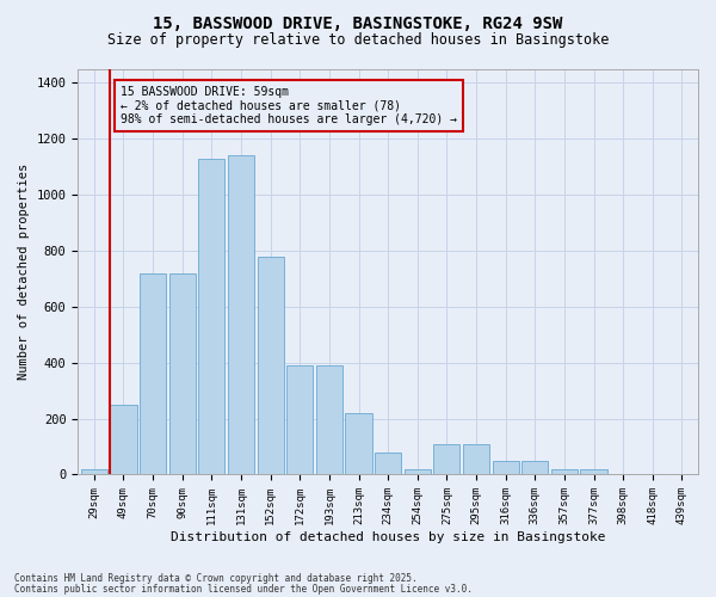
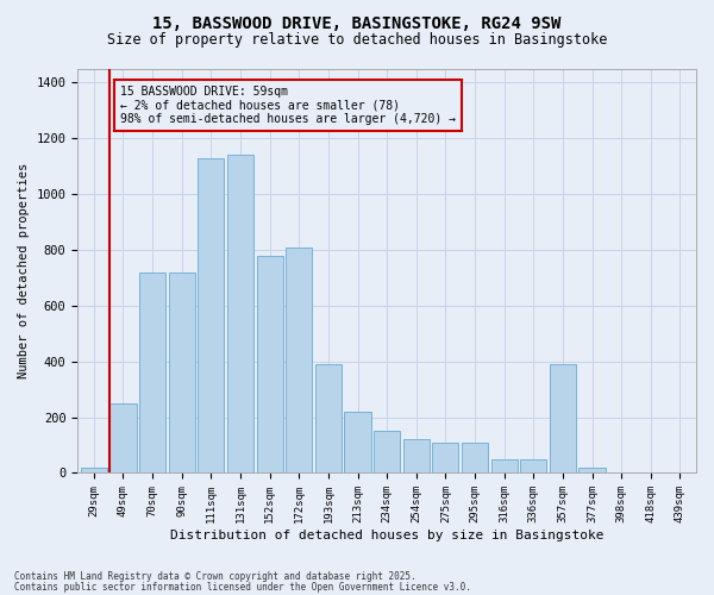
172sqm: 390 -> 810
234sqm: 80 -> 150
254sqm: 20 -> 120
357sqm: 20 -> 390
